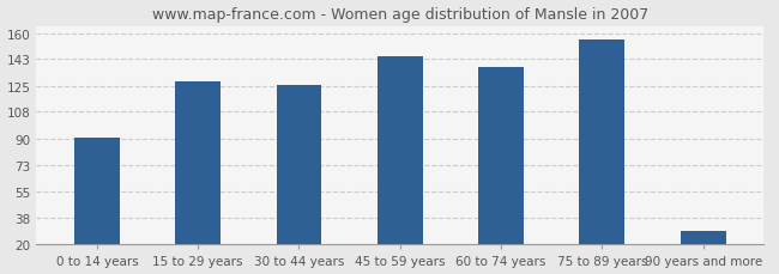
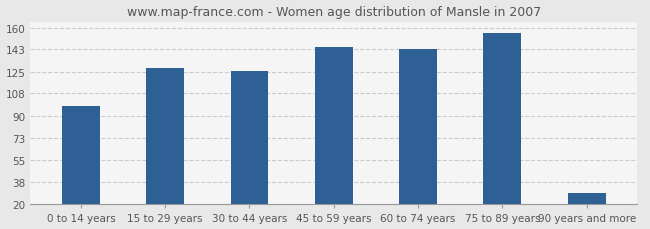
0 to 14 years: 91 -> 98
60 to 74 years: 138 -> 143
